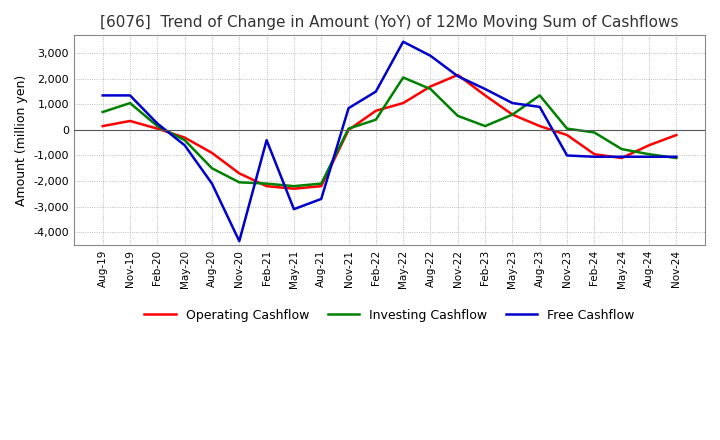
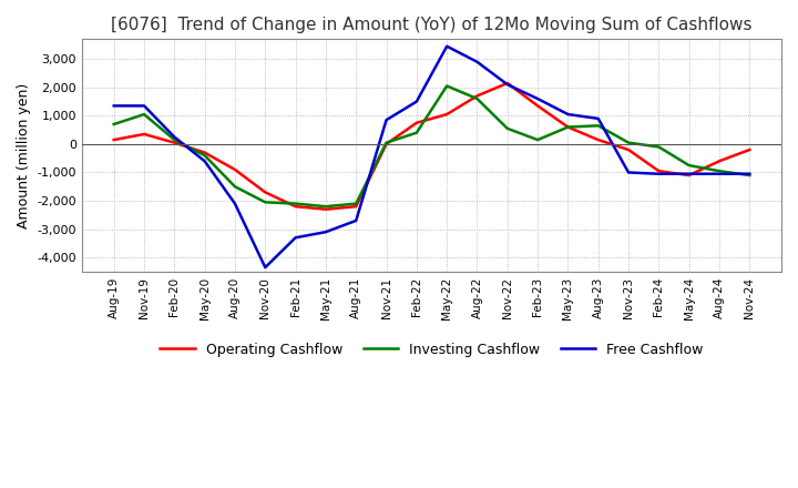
Free Cashflow/Feb-21: -400 -> -3,300
Investing Cashflow/Aug-23: 1,350 -> 650
